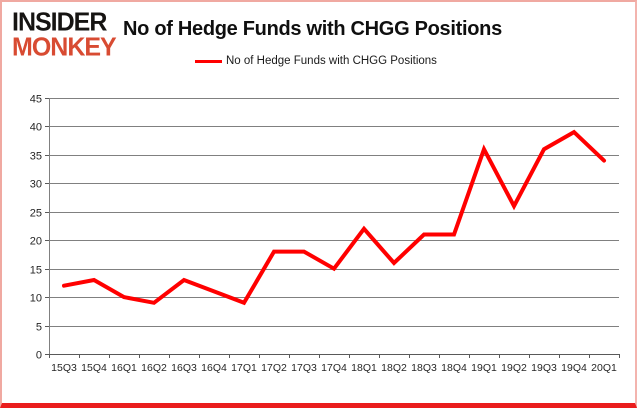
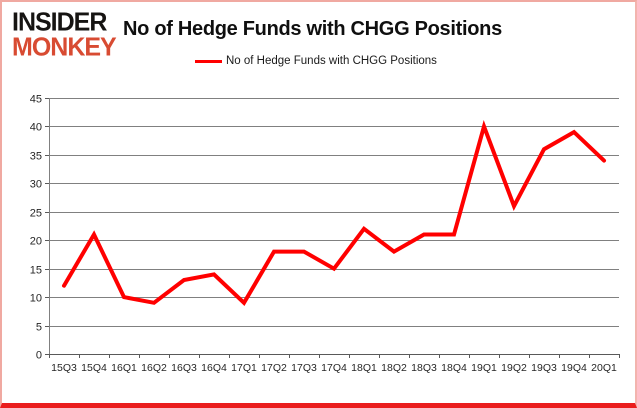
15Q4: 13 -> 21
16Q4: 11 -> 14
18Q2: 16 -> 18
19Q1: 36 -> 40
